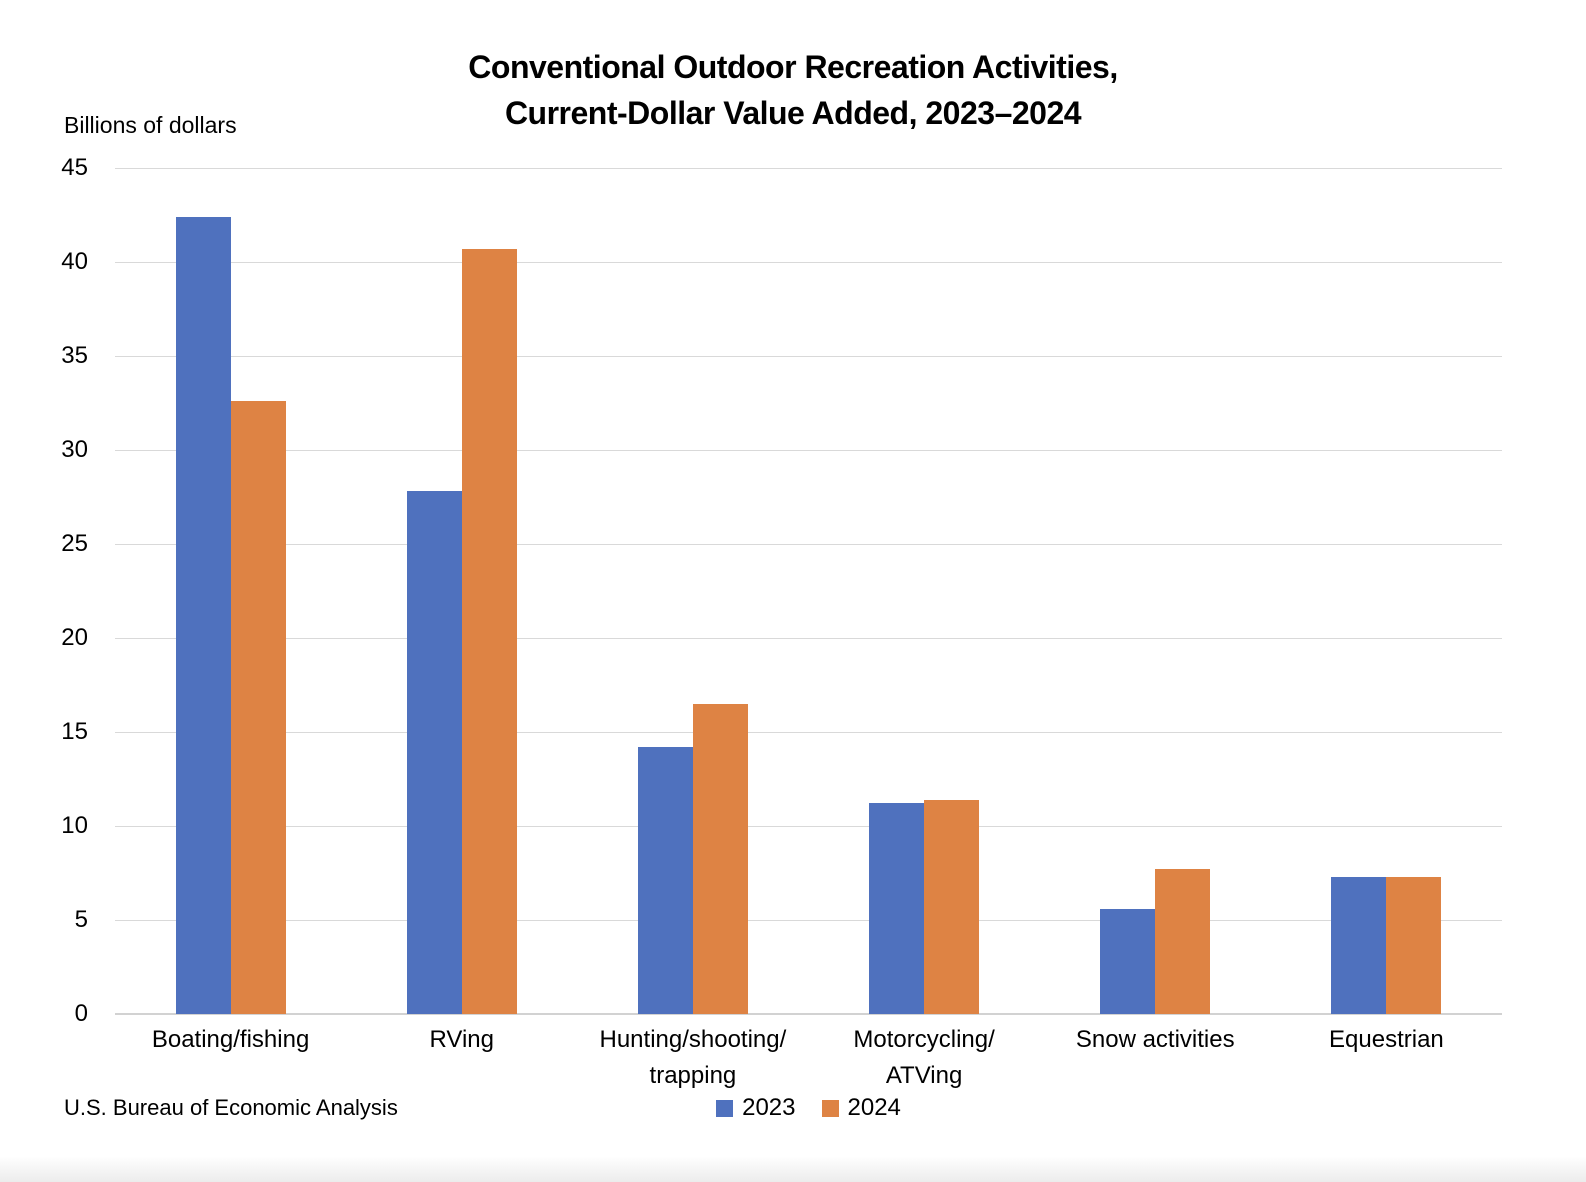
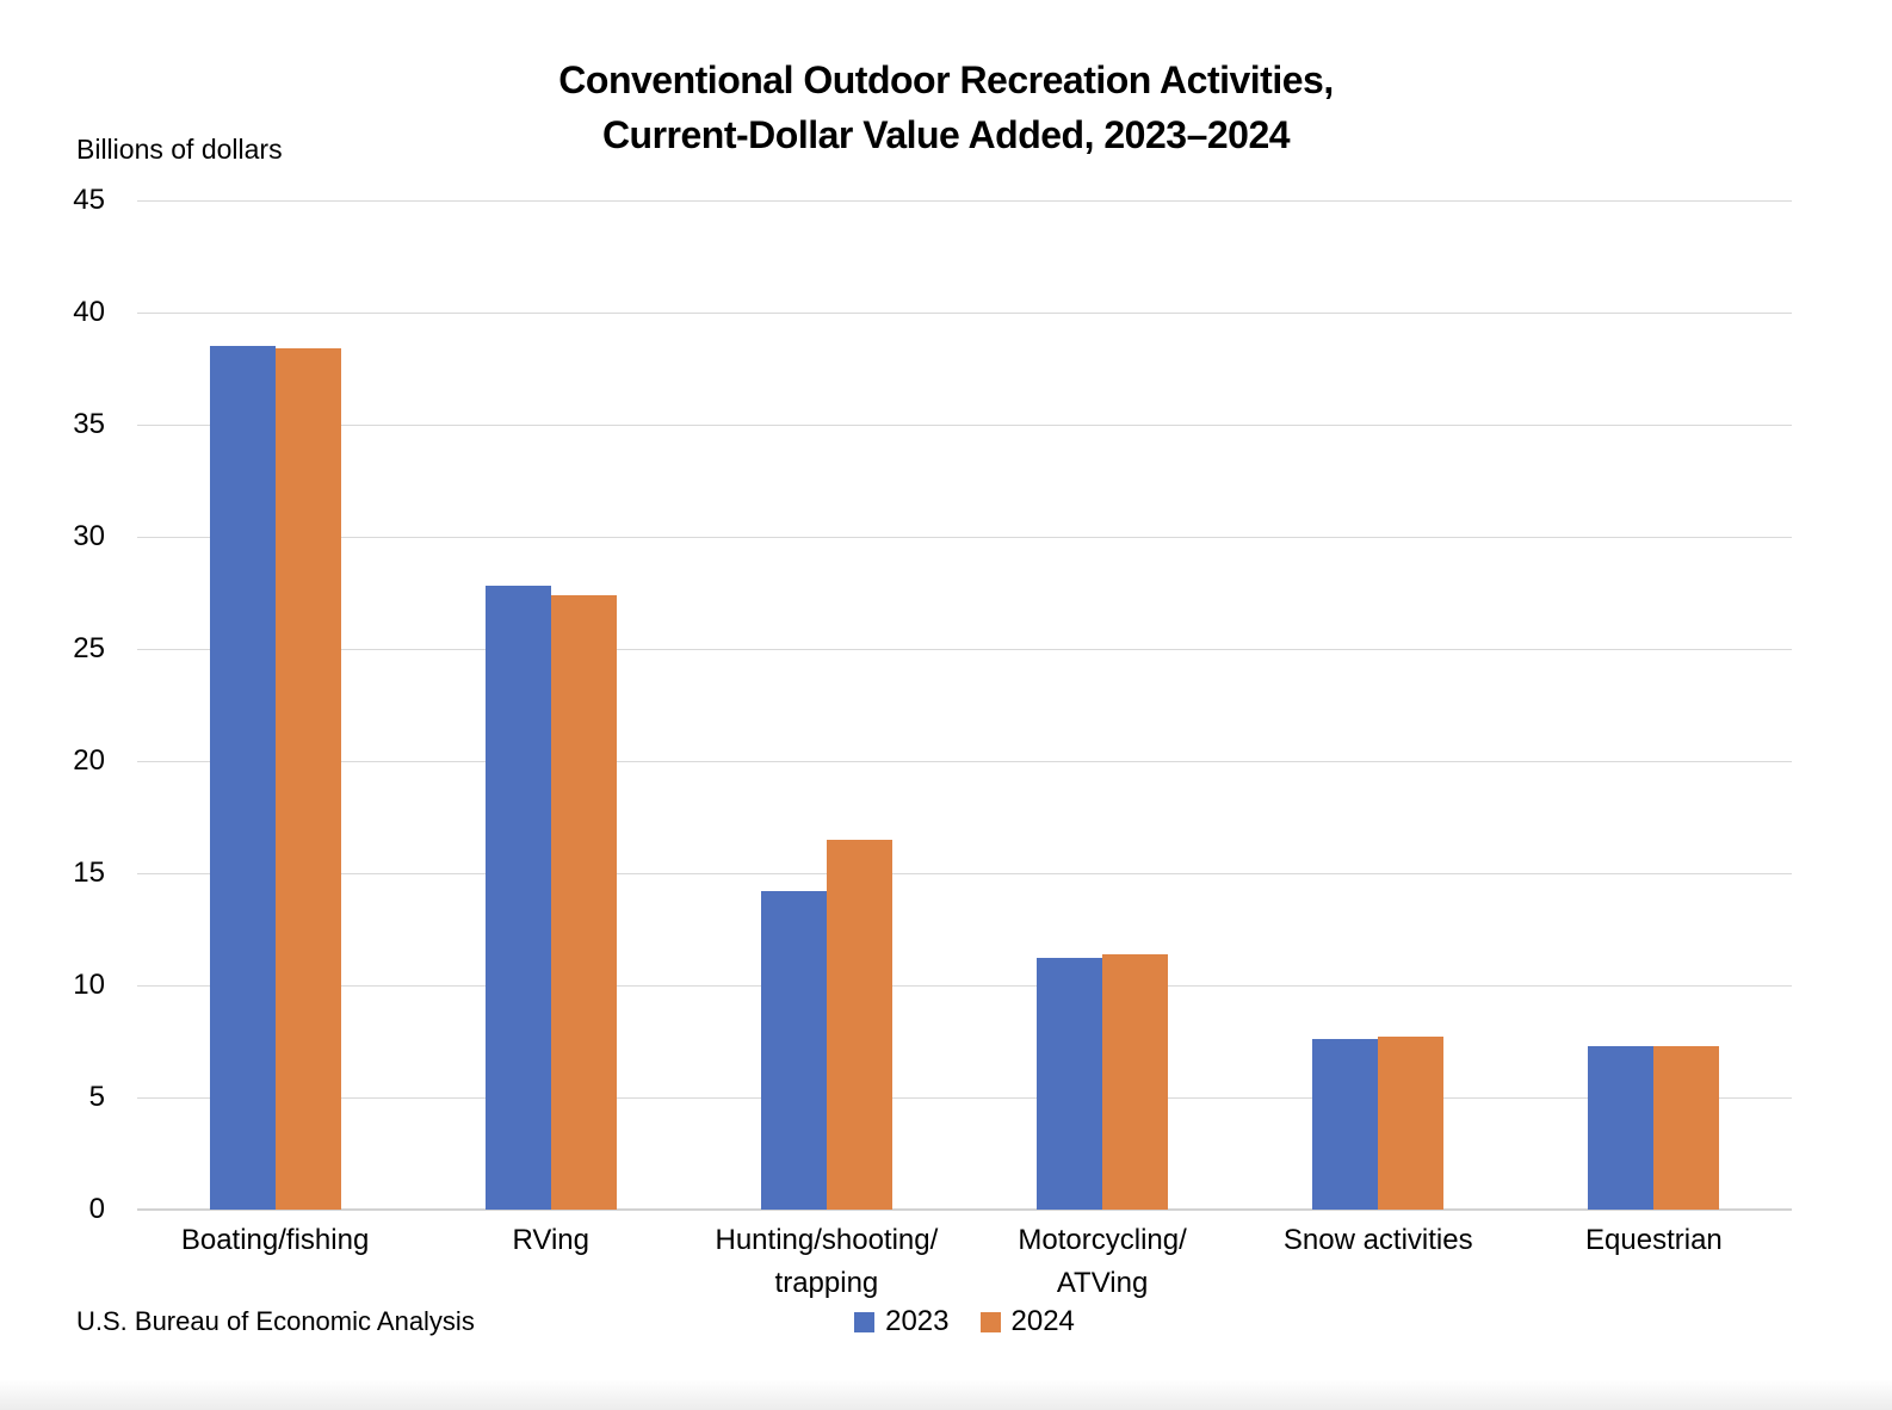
2023/Boating/fishing: 42.4 -> 38.5
2024/Boating/fishing: 32.6 -> 38.4
2024/RVing: 40.7 -> 27.4
2023/Snow activities: 5.6 -> 7.6
